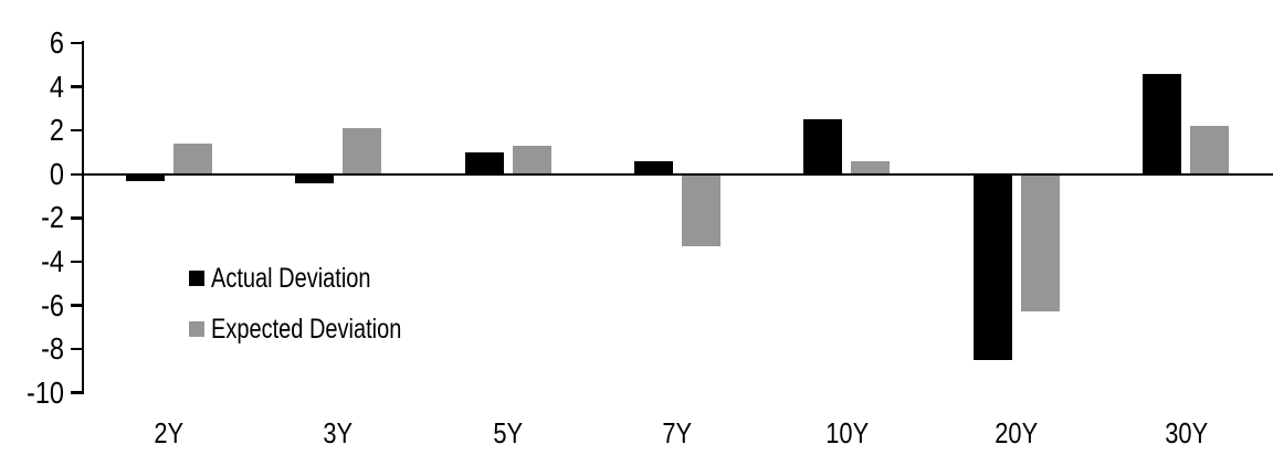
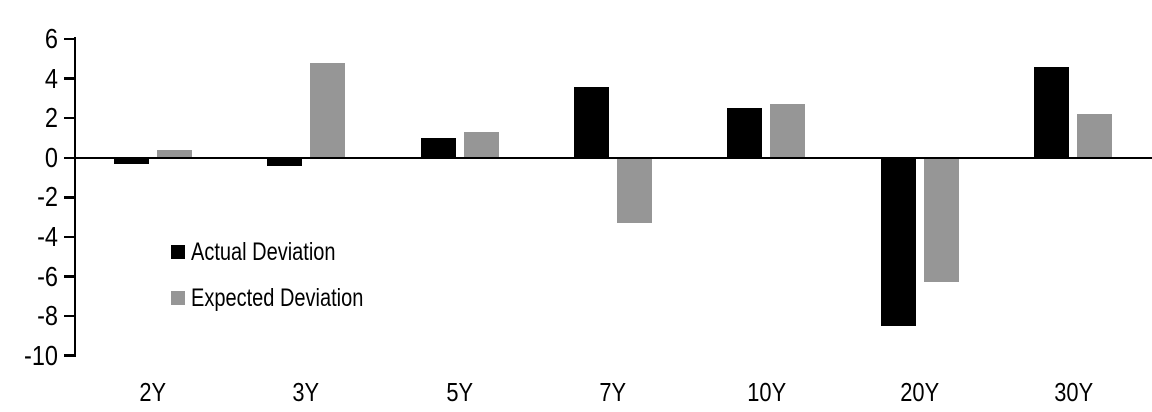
Expected Deviation/2Y: 1.4 -> 0.4
Expected Deviation/3Y: 2.1 -> 4.8
Actual Deviation/7Y: 0.6 -> 3.6
Expected Deviation/10Y: 0.6 -> 2.7
